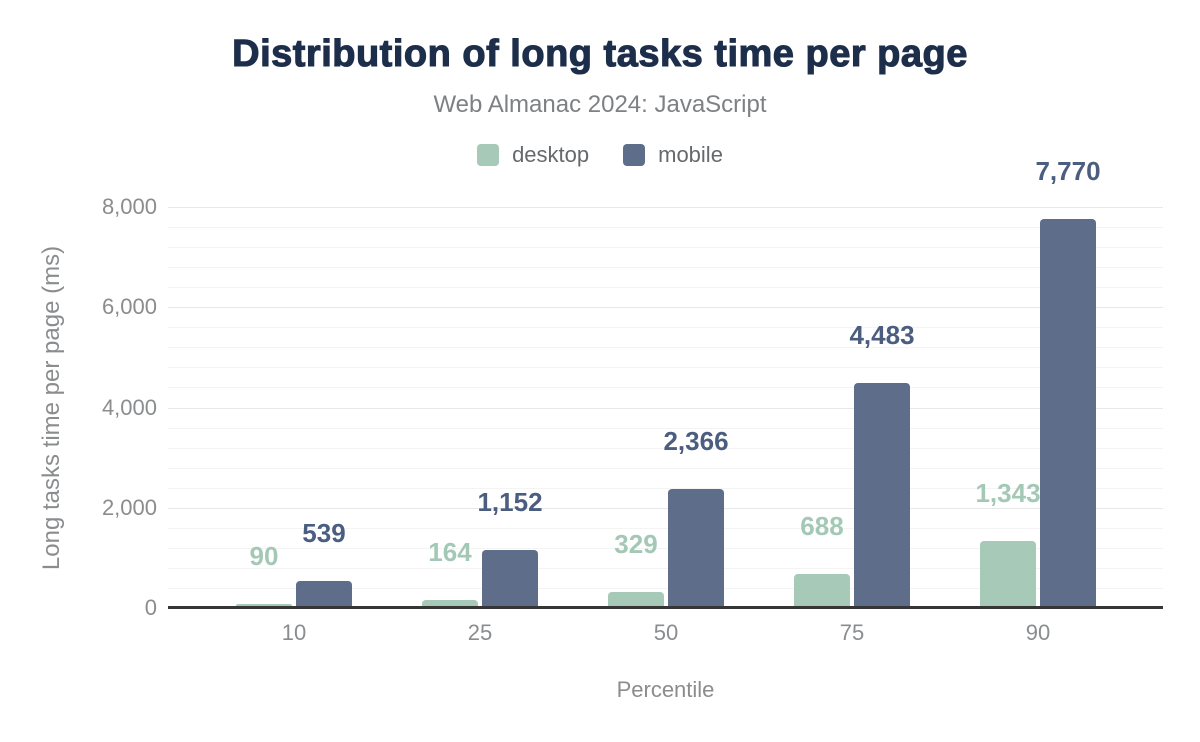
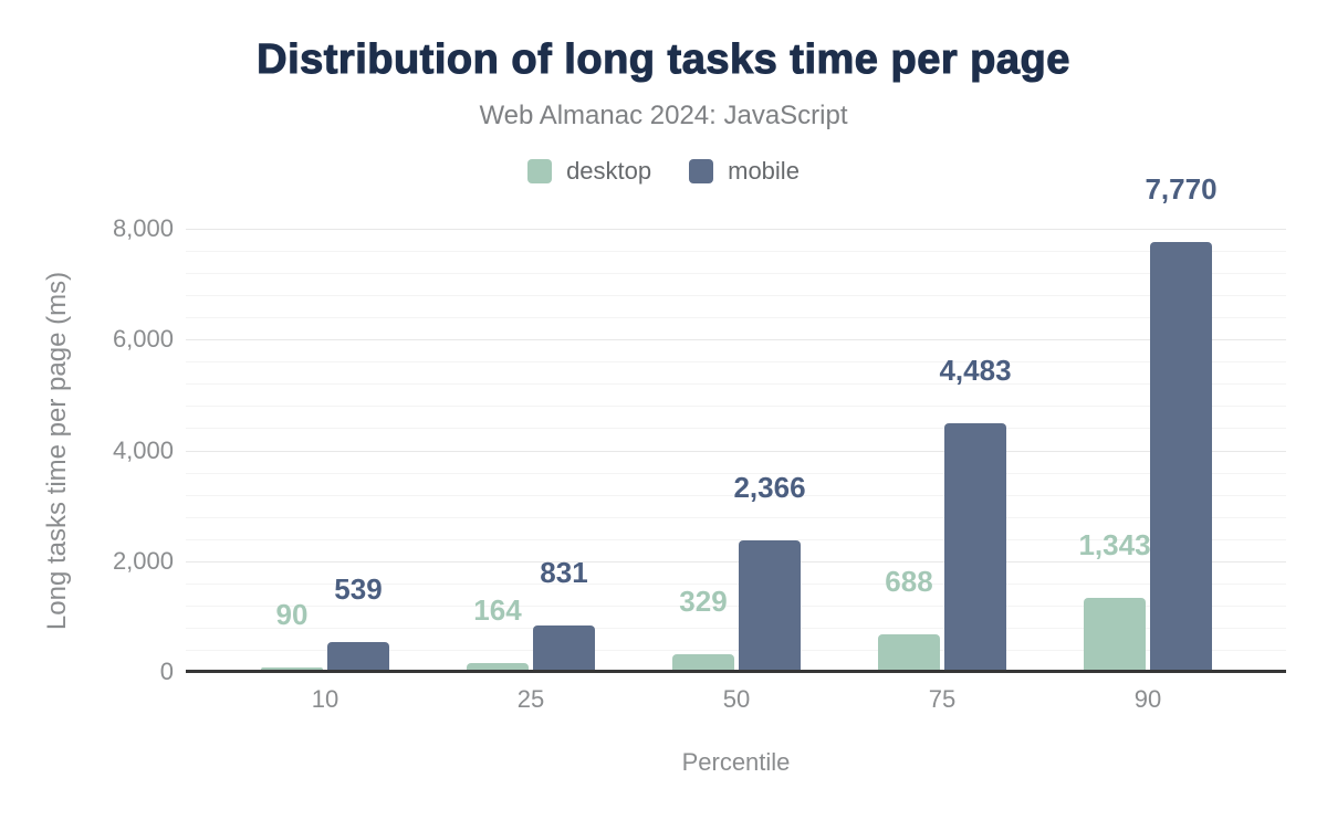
mobile/25: 1,152 -> 831
